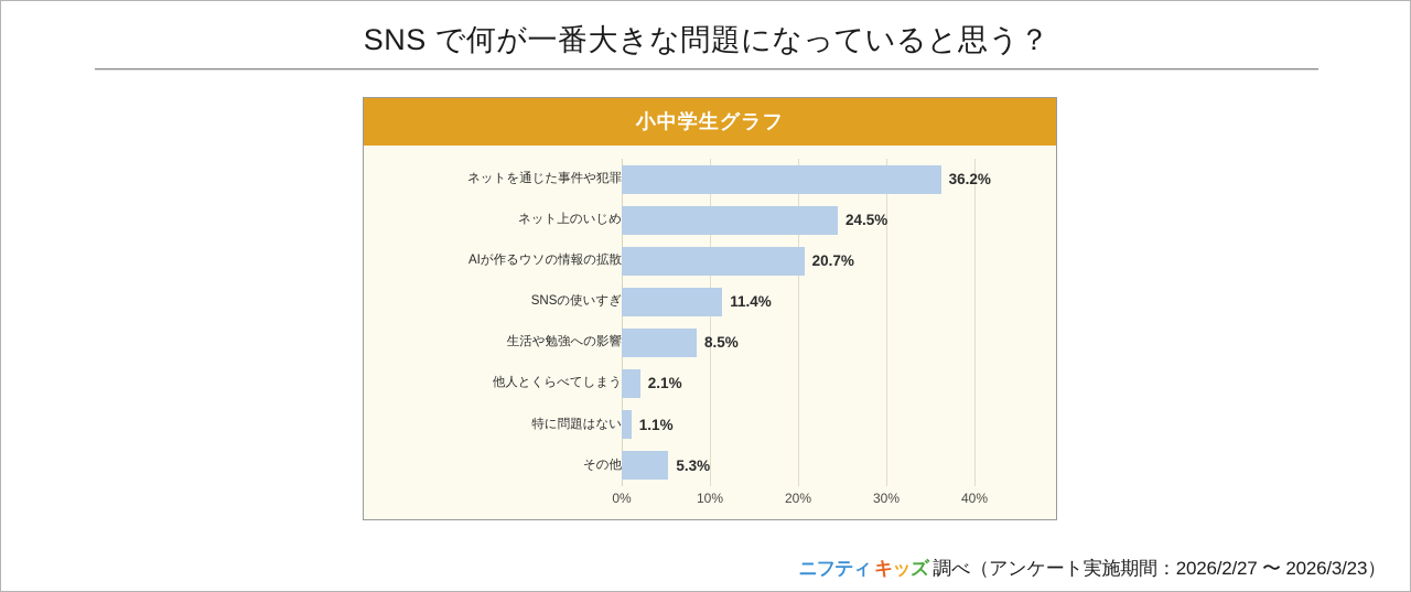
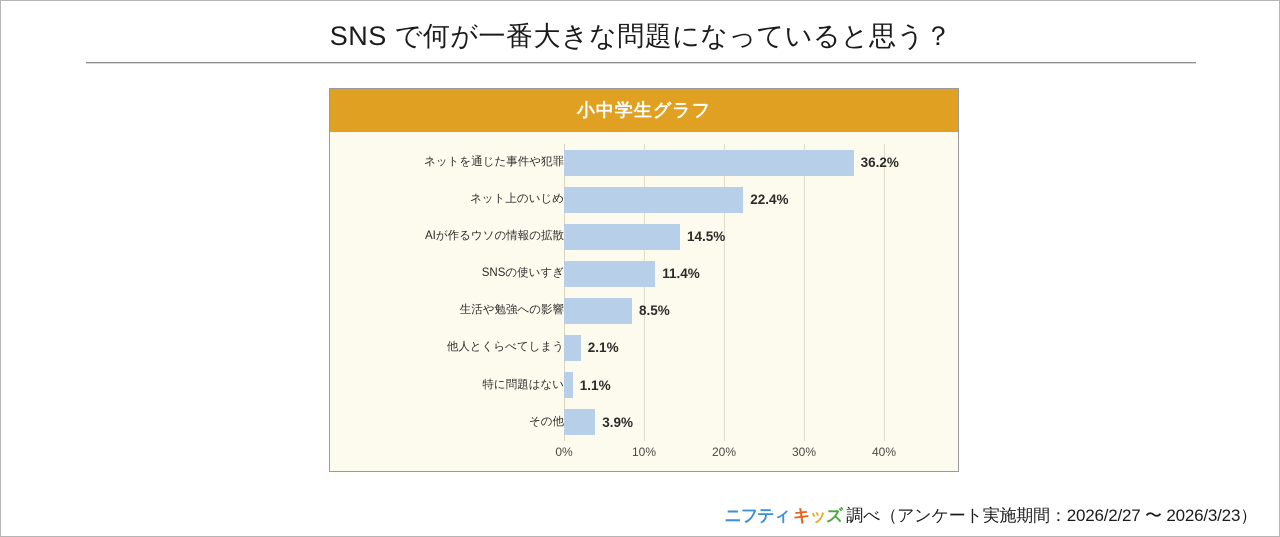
ネット上のいじめ: 24.5% -> 22.4%
AIが作るウソの情報の拡散: 20.7% -> 14.5%
その他: 5.3% -> 3.9%
